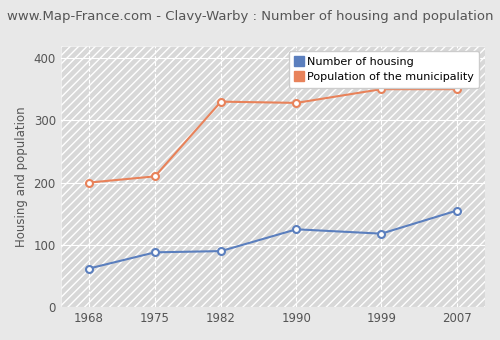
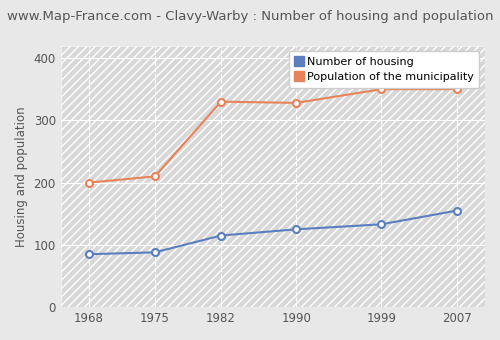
Number of housing/1968: 62 -> 85
Number of housing/1982: 90 -> 115
Number of housing/1999: 118 -> 133
